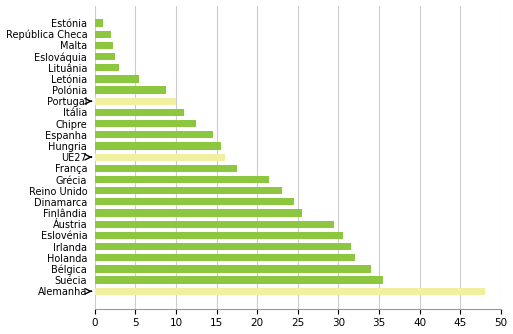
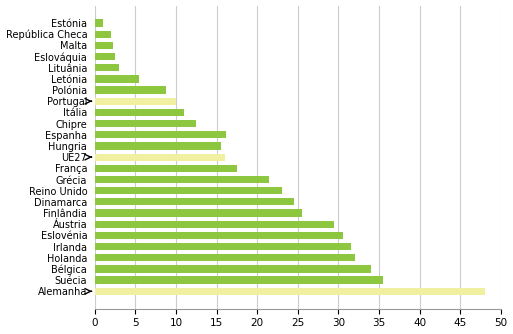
Espanha: 14.5 -> 16.2
